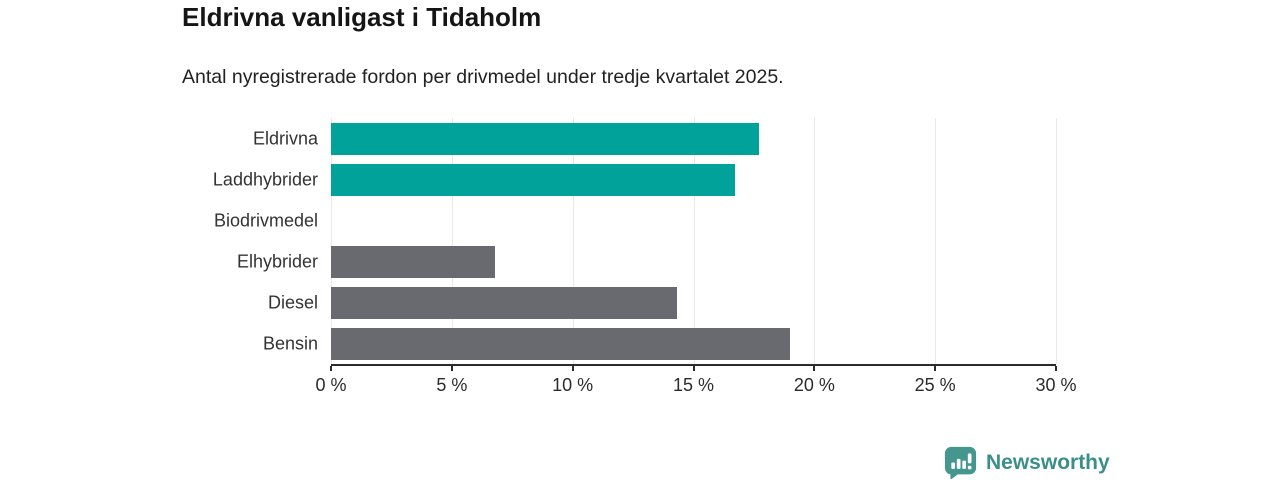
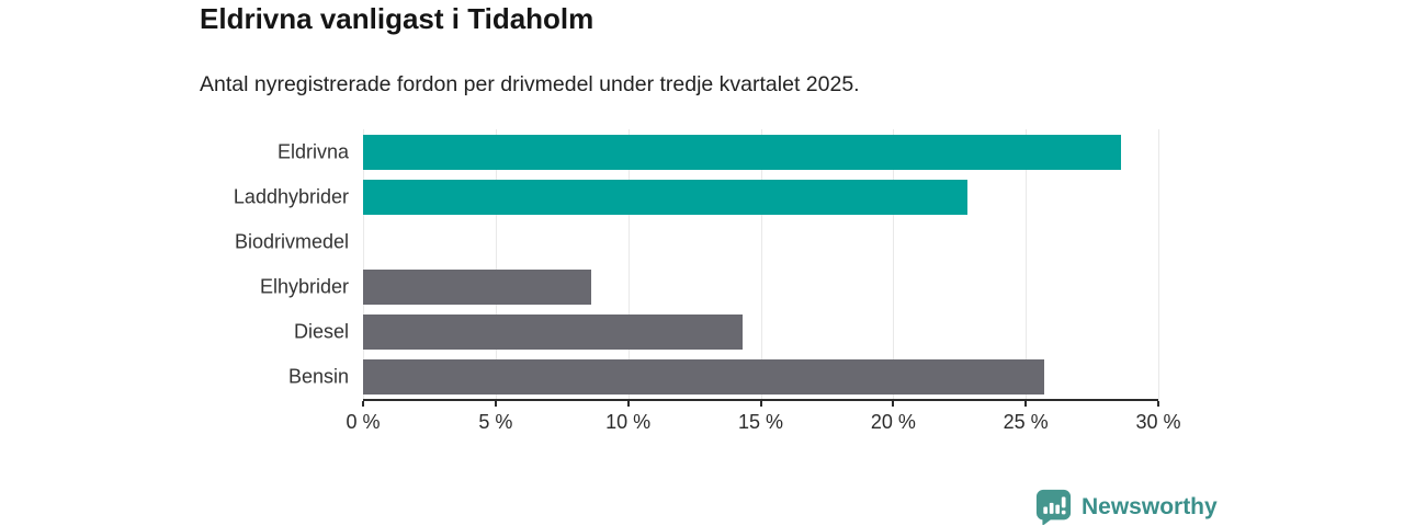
Eldrivna: 17.7% -> 28.6%
Laddhybrider: 16.7% -> 22.8%
Elhybrider: 6.8% -> 8.6%
Bensin: 19.0% -> 25.7%
